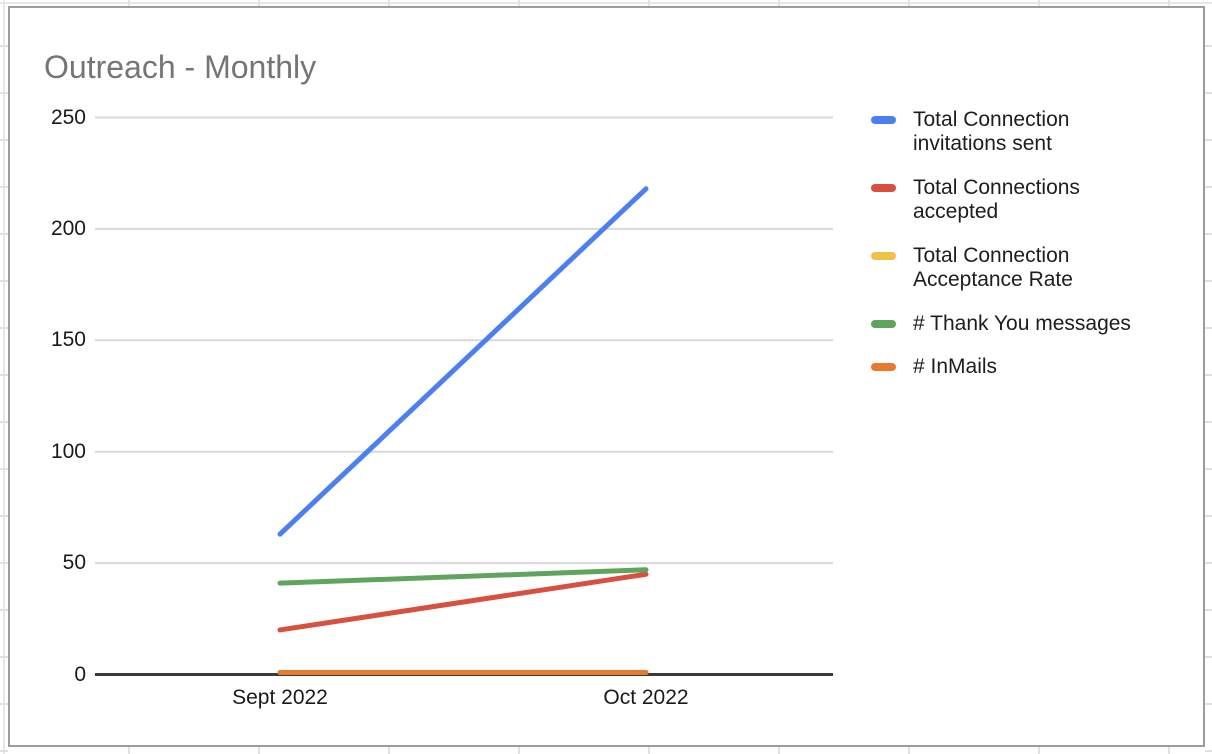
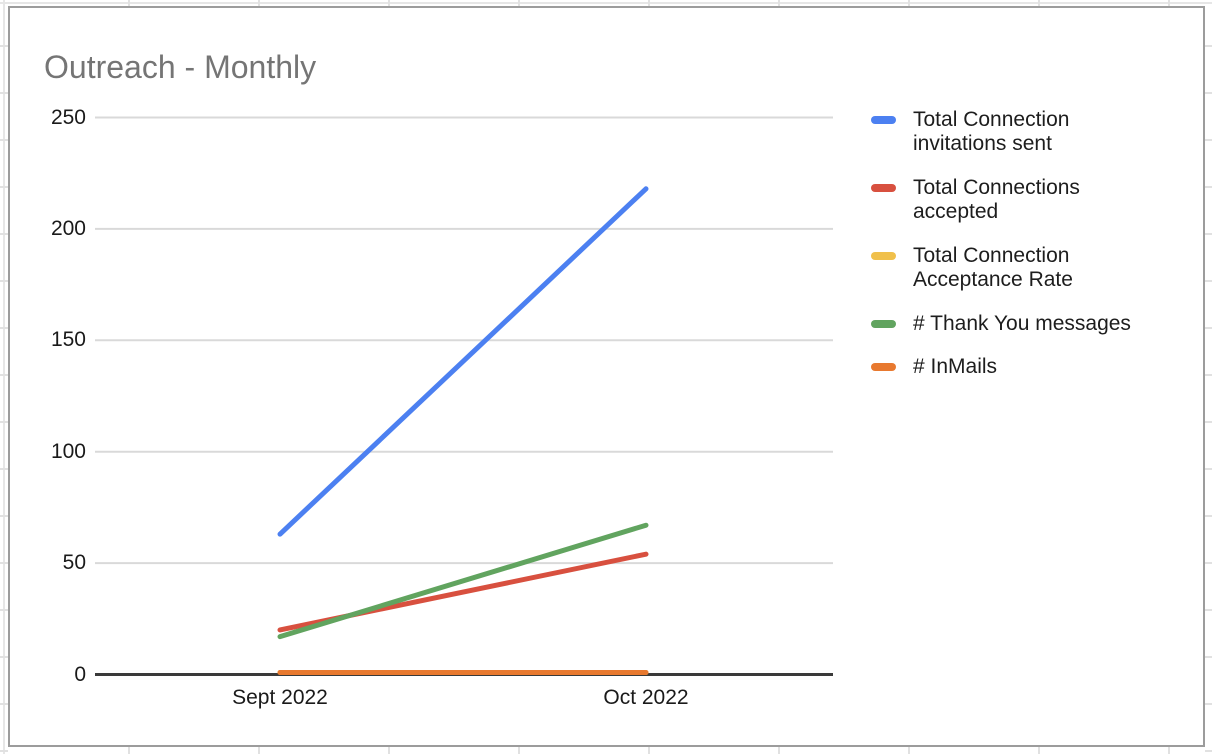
# Thank You messages/Sept 2022: 41 -> 17
Total Connections accepted/Oct 2022: 45 -> 54
# Thank You messages/Oct 2022: 47 -> 67
